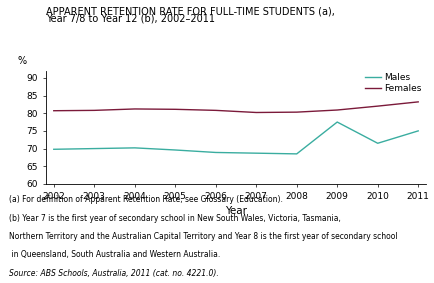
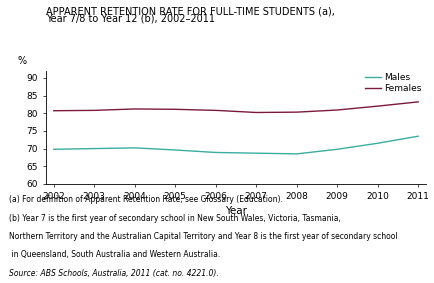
Males/2009: 77.5 -> 69.8
Males/2011: 75.0 -> 73.5
